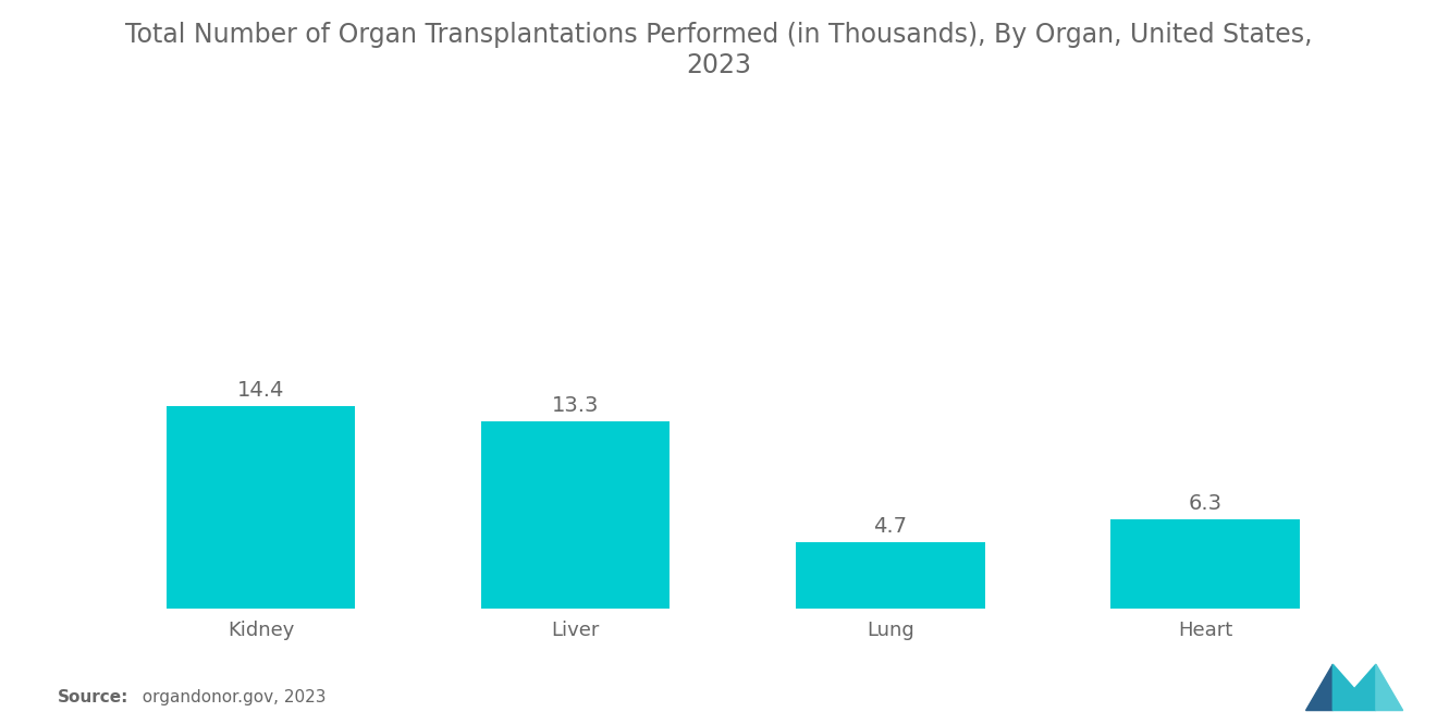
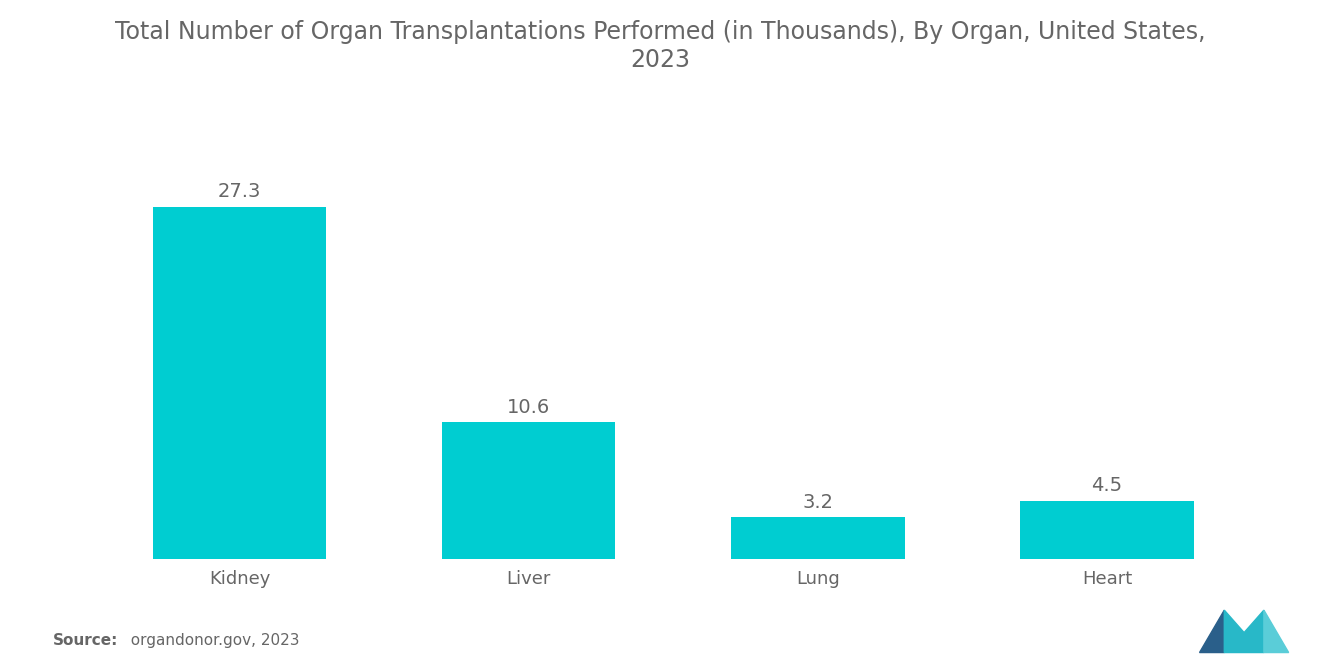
Kidney: 14.4 -> 27.3
Liver: 13.3 -> 10.6
Lung: 4.7 -> 3.2
Heart: 6.3 -> 4.5
